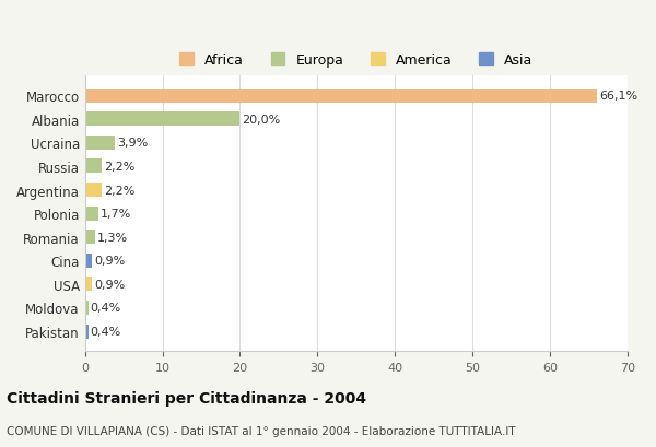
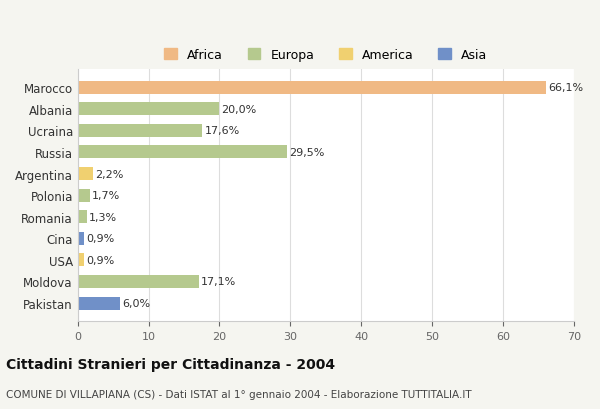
Ucraina: 3,9% -> 17,6%
Russia: 2,2% -> 29,5%
Moldova: 0,4% -> 17,1%
Pakistan: 0,4% -> 6,0%
